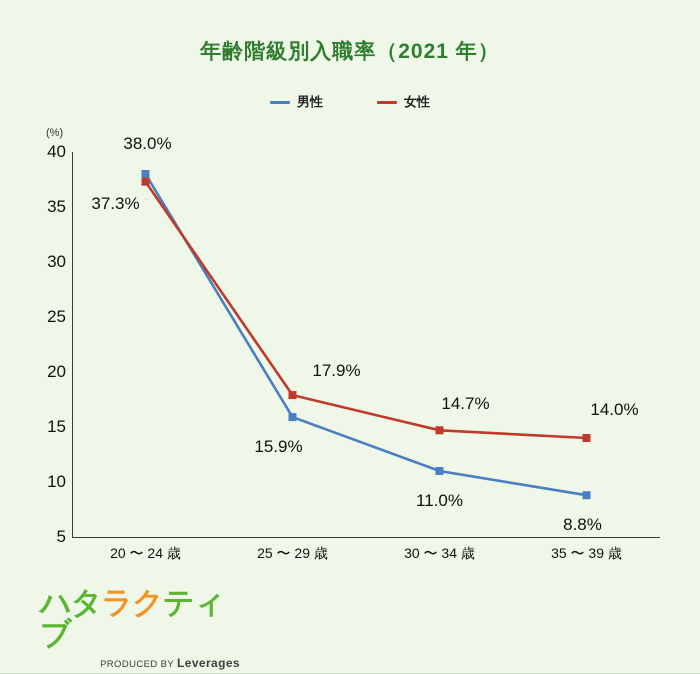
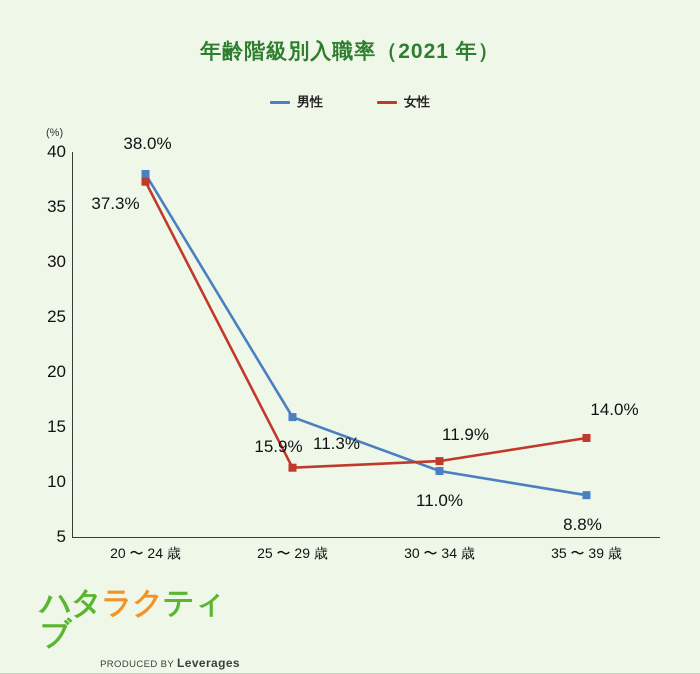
女性/25 〜 29 歳: 17.9% -> 11.3%
女性/30 〜 34 歳: 14.7% -> 11.9%
